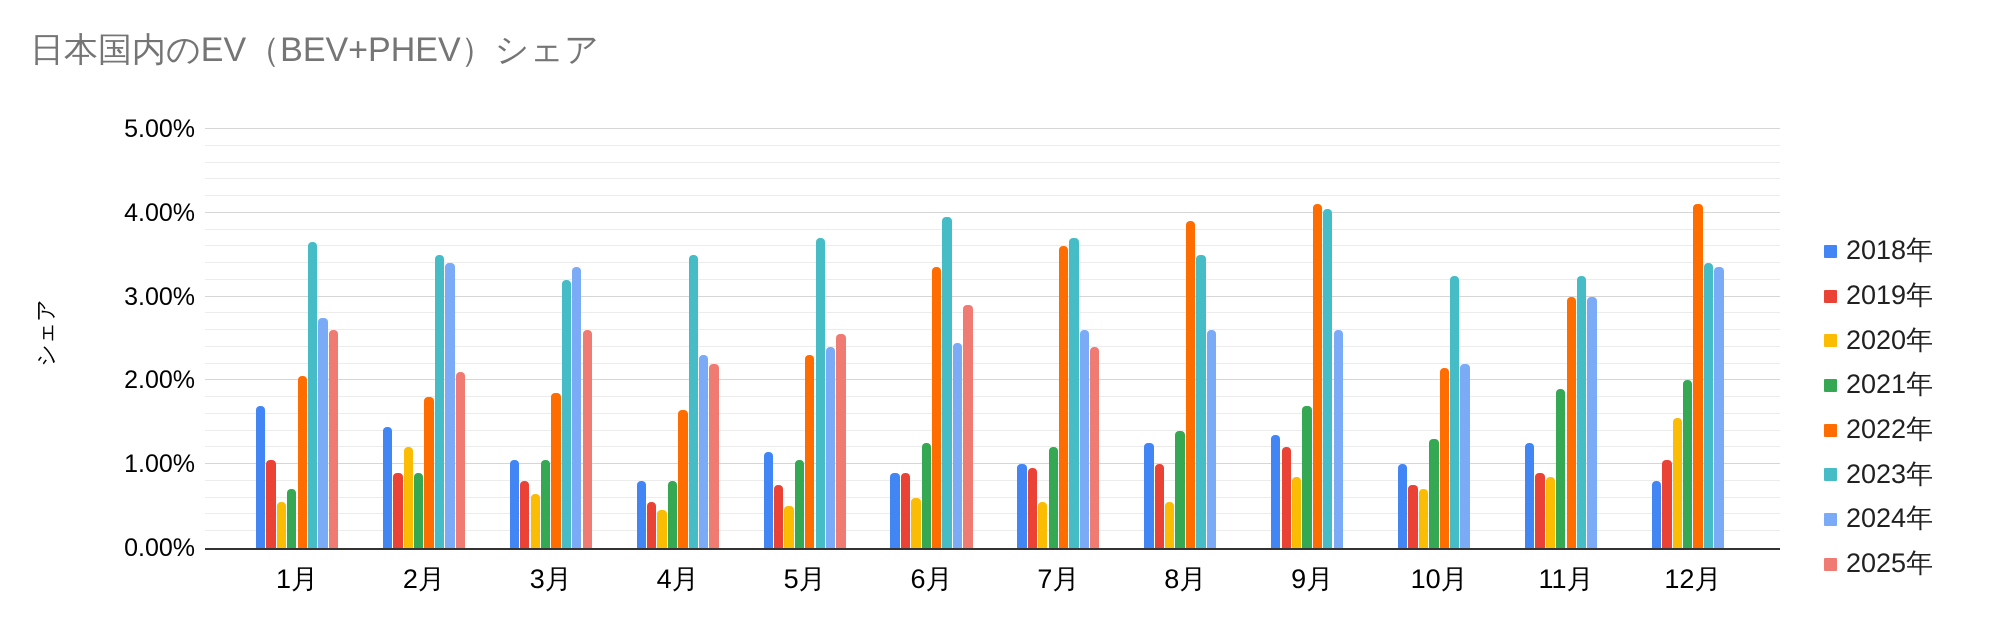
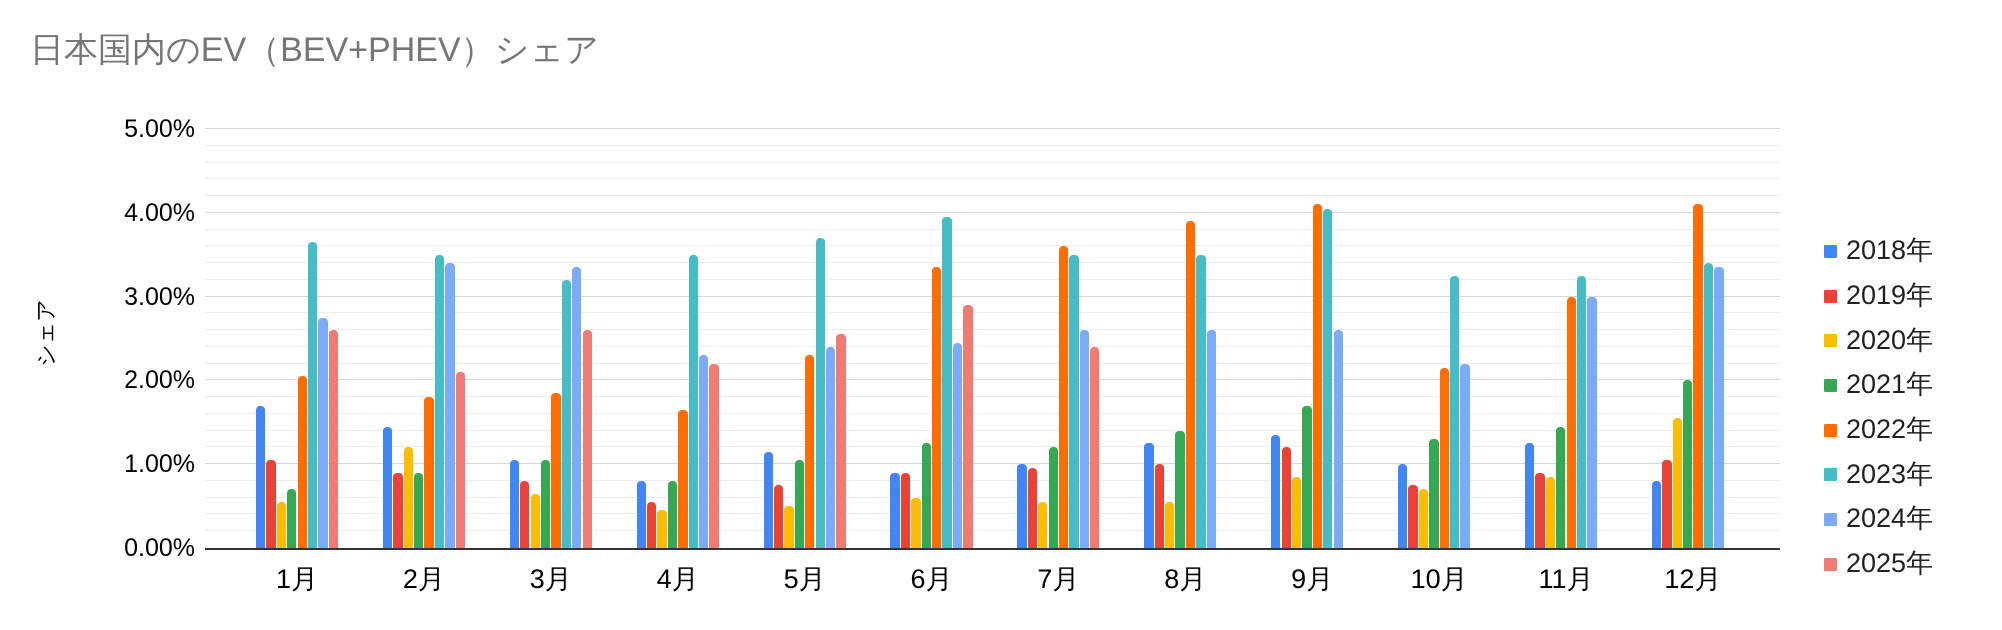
2023年/7月: 3.7% -> 3.5%
2021年/11月: 1.9% -> 1.4%
